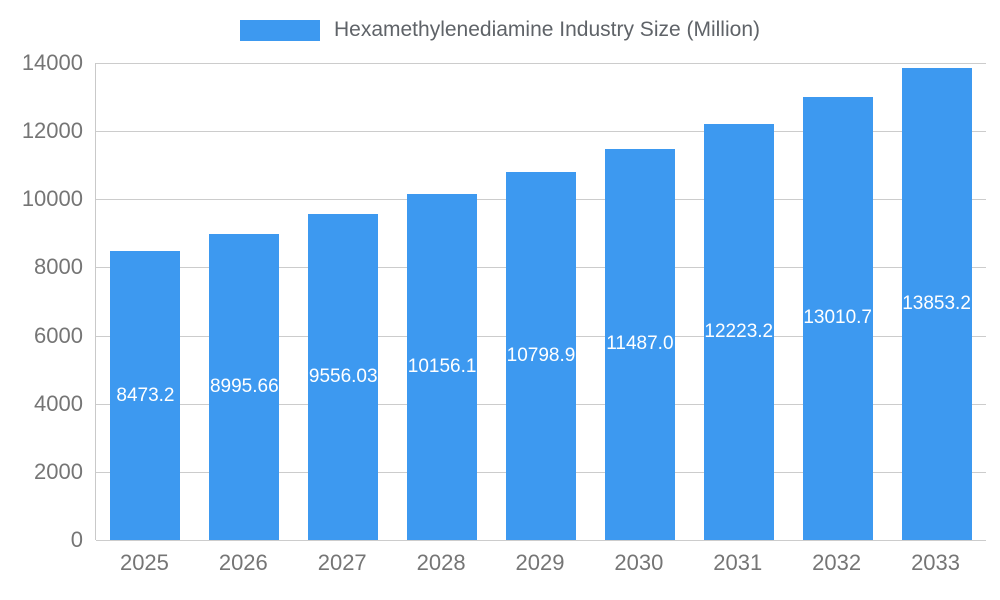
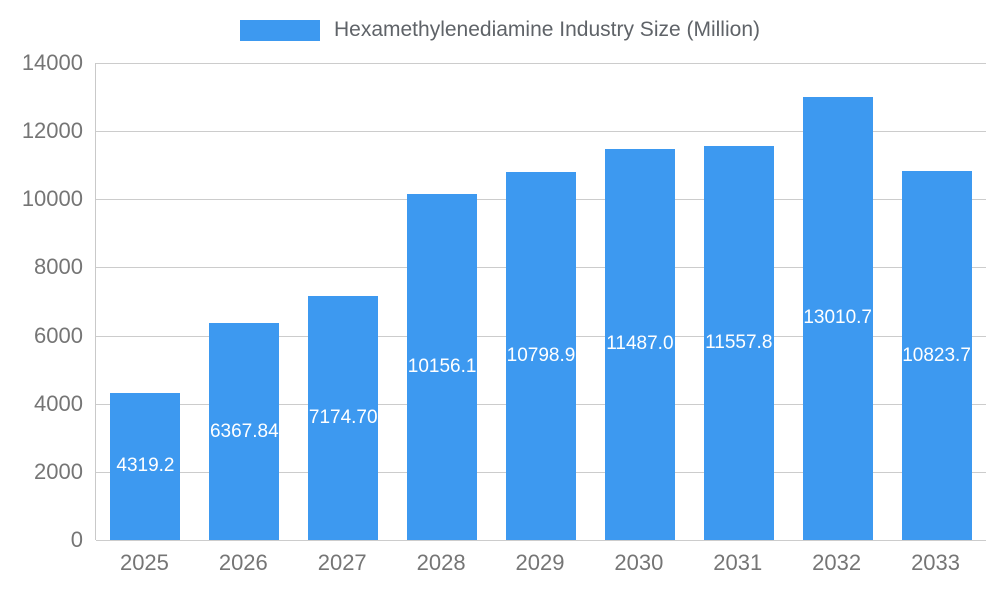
2025: 8473.2 -> 4319.2
2026: 8995.66 -> 6367.84
2027: 9556.03 -> 7174.70
2031: 12223.2 -> 11557.8
2033: 13853.2 -> 10823.7
